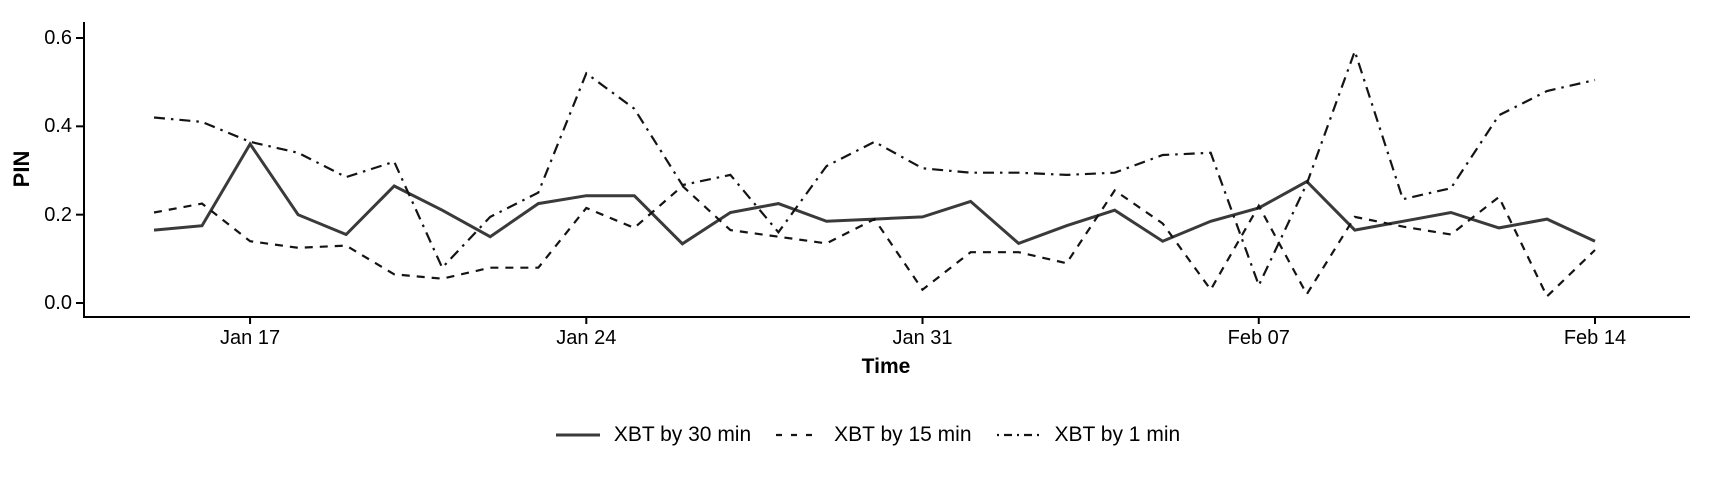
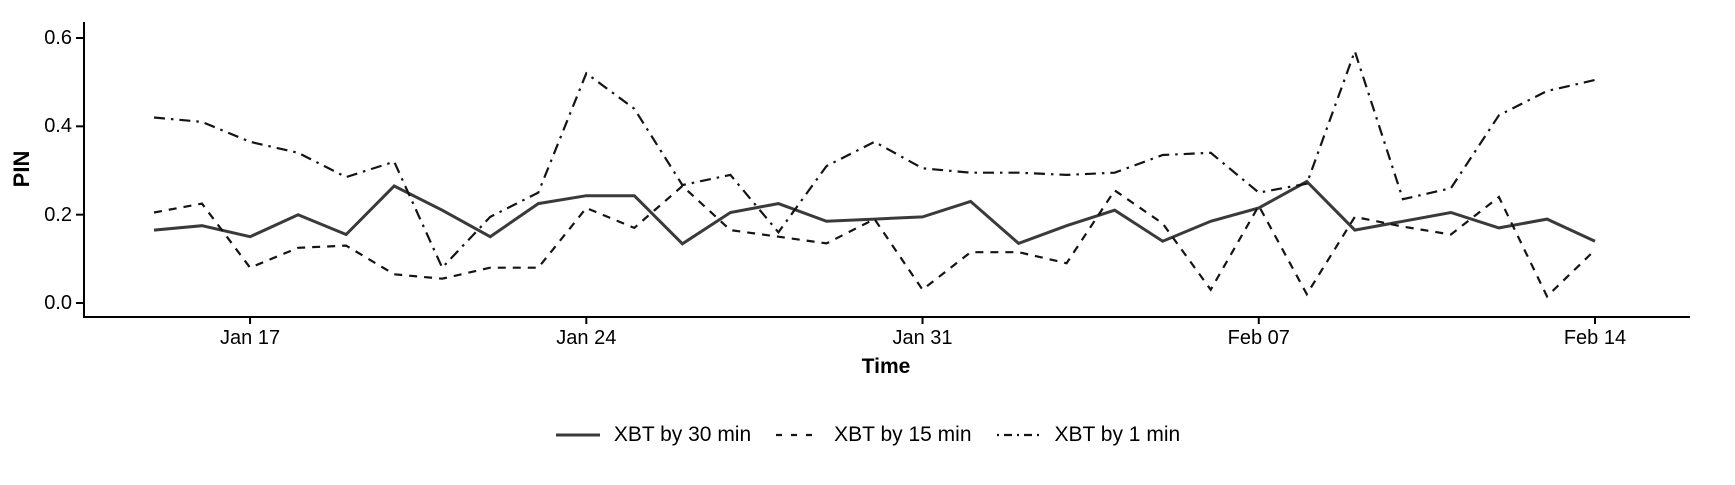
XBT by 30 min/Jan 17: 0.36 -> 0.15
XBT by 15 min/Jan 17: 0.14 -> 0.08
XBT by 1 min/Feb 07: 0.04 -> 0.25
